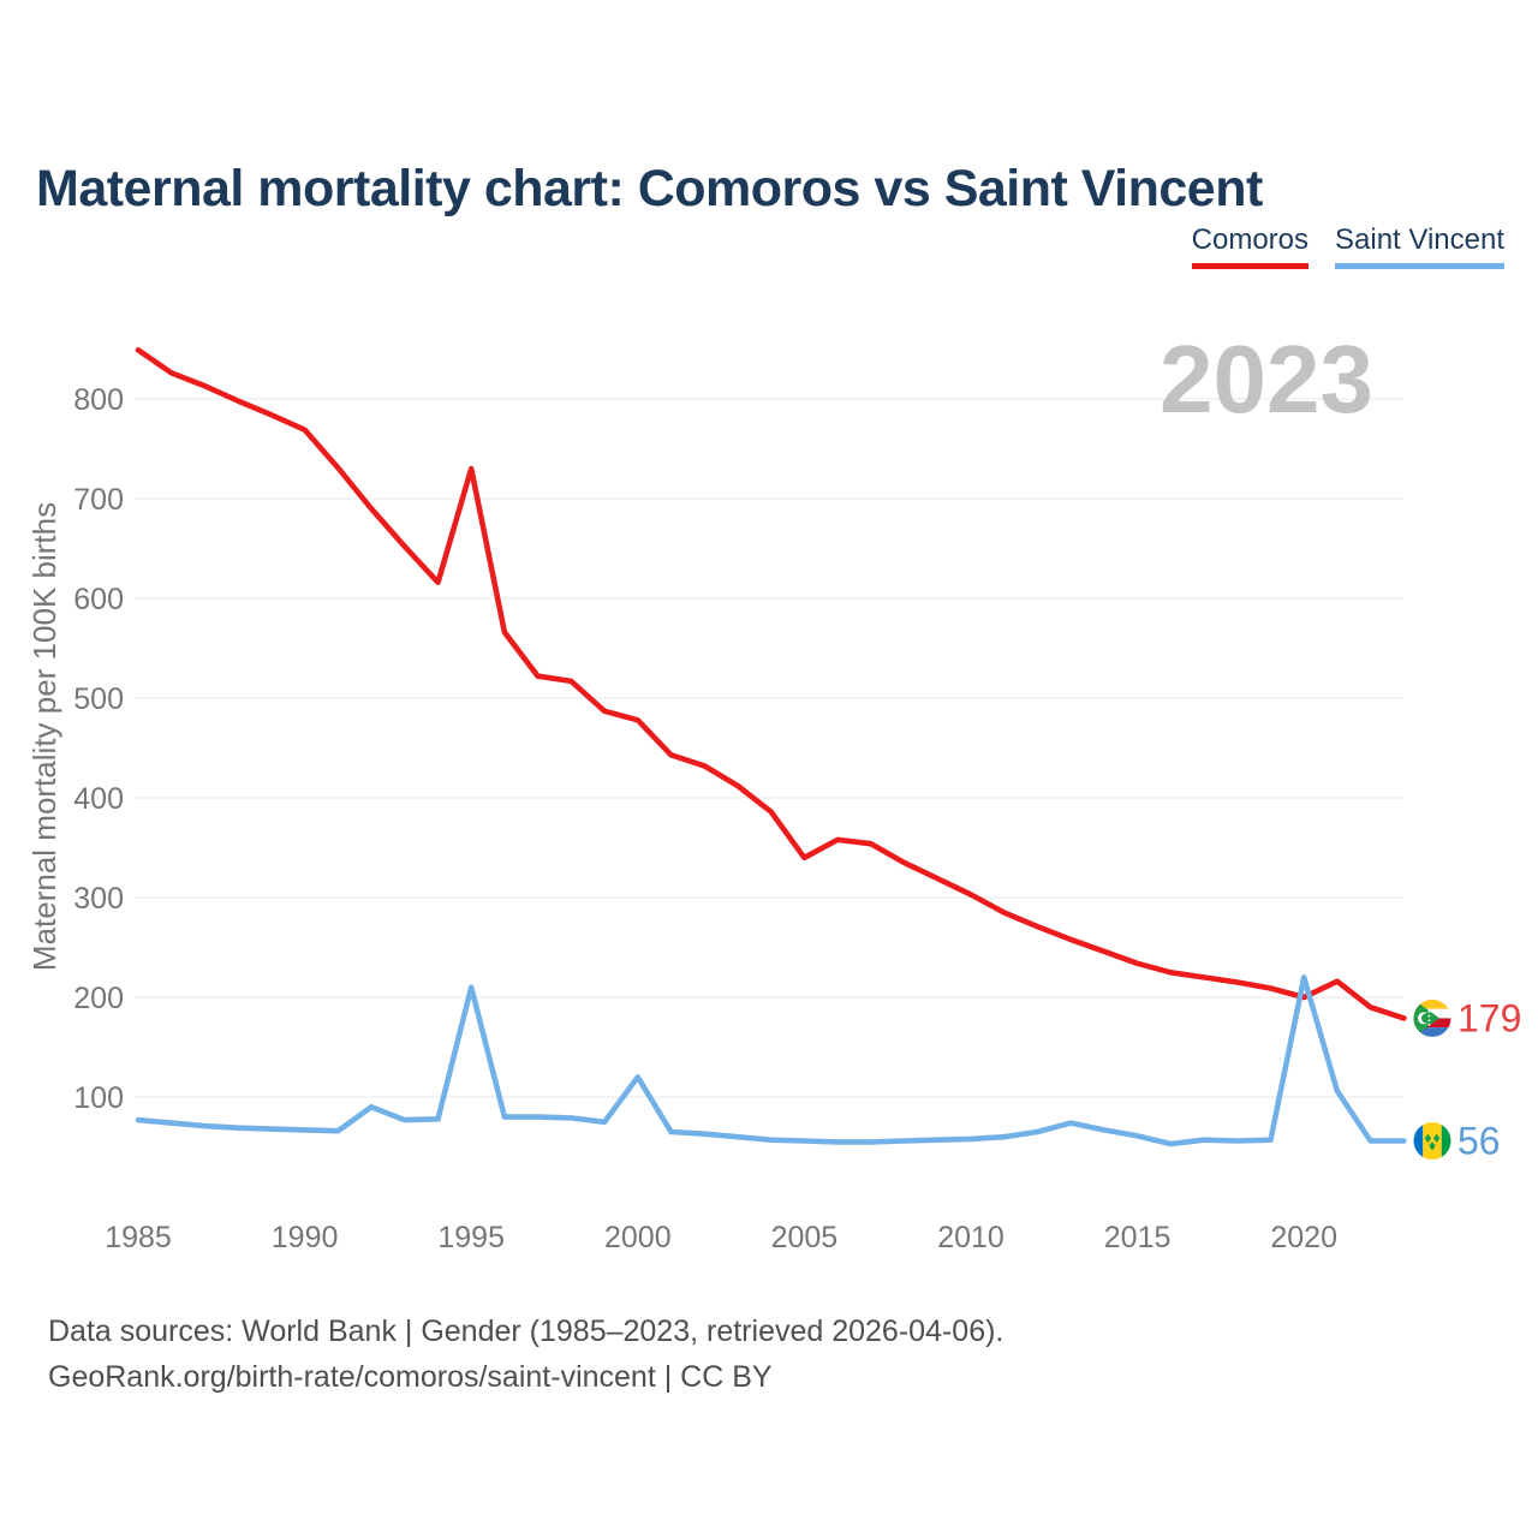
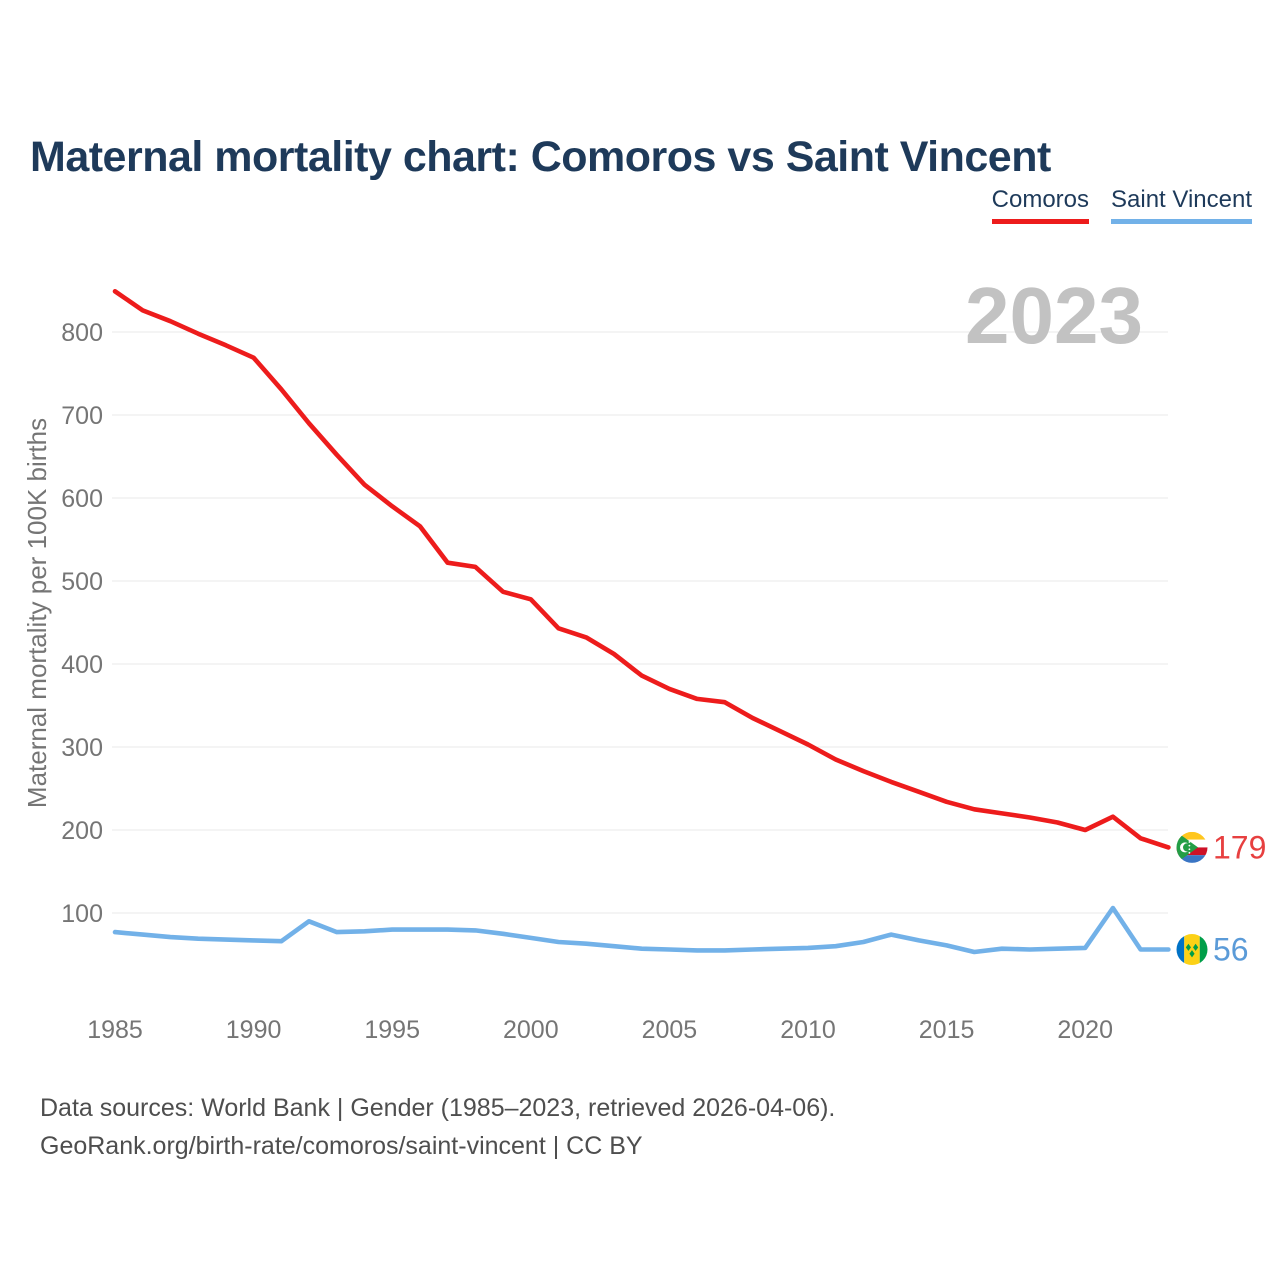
Comoros/1995: 730 -> 590
Saint Vincent/1995: 210 -> 80
Saint Vincent/2000: 120 -> 70
Comoros/2005: 340 -> 370
Saint Vincent/2020: 220 -> 60
